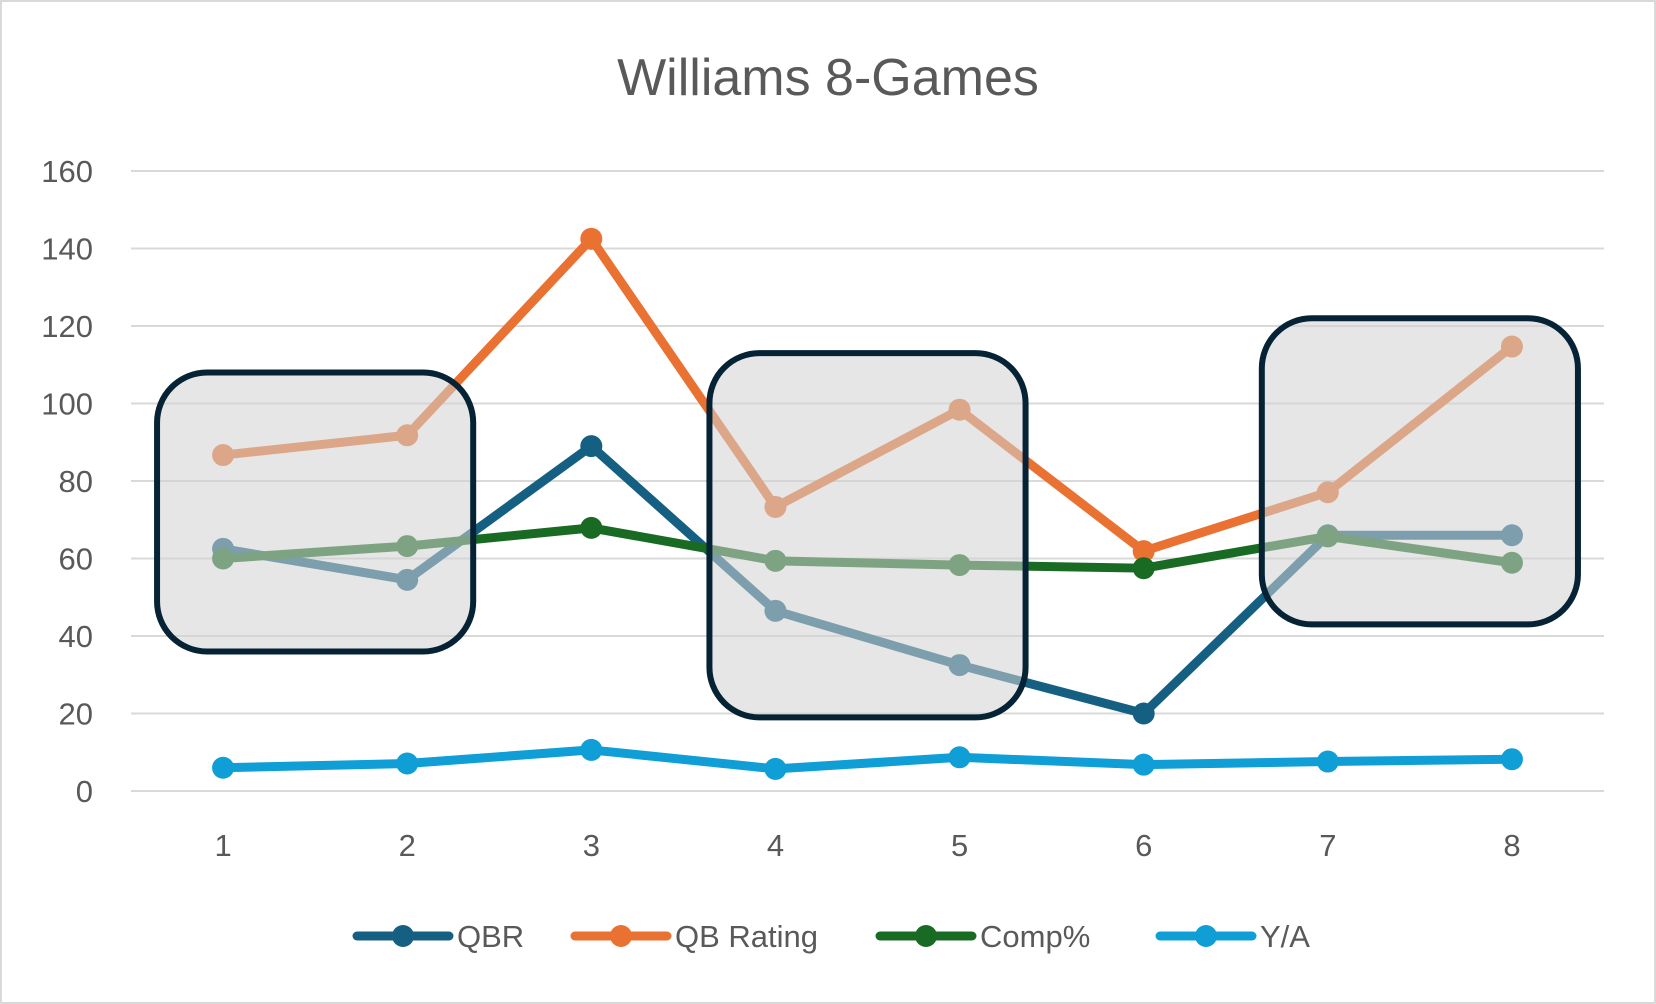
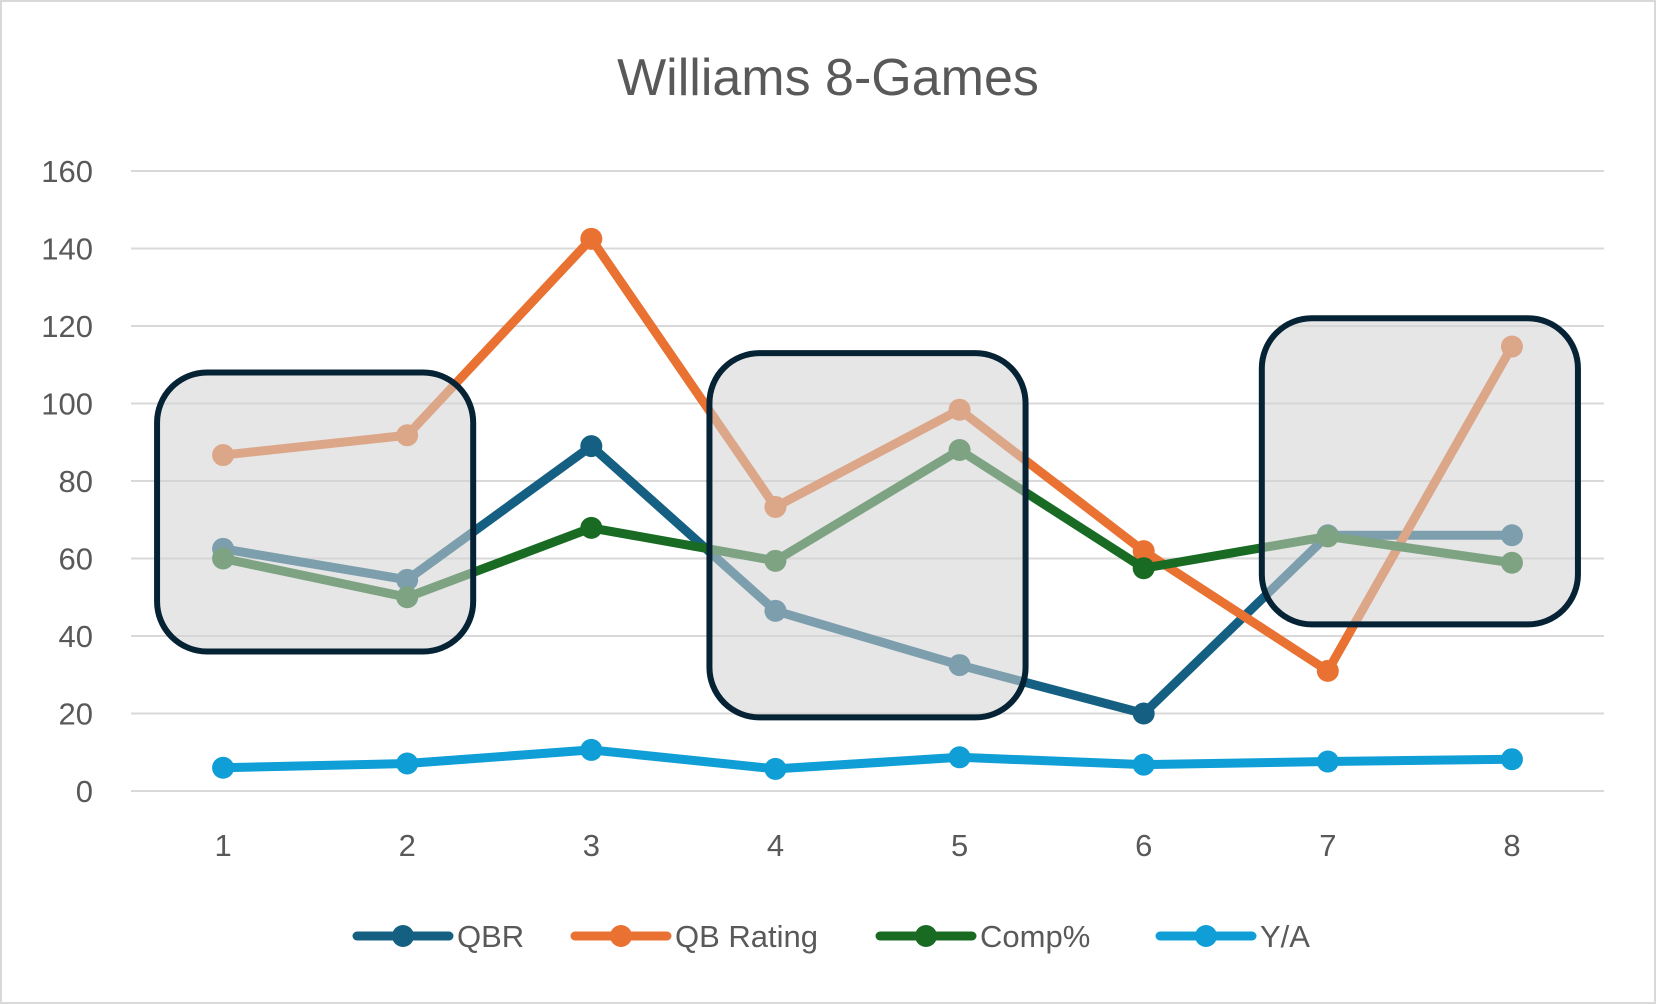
Comp%/2: 63 -> 50
Comp%/5: 58 -> 88
QB Rating/7: 77 -> 31
